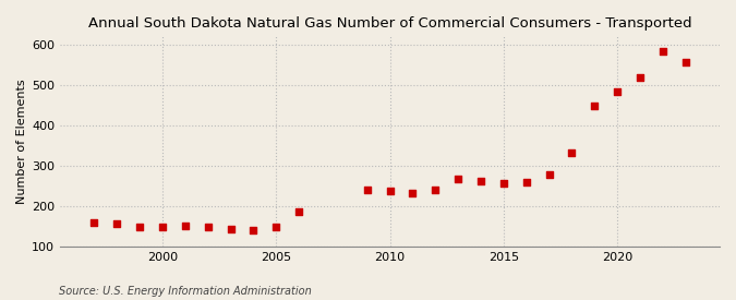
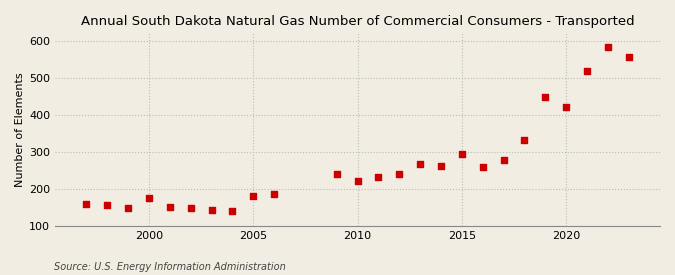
2000: 147 -> 175
2005: 147 -> 180
2010: 237 -> 220
2015: 255 -> 295
2020: 483 -> 420
